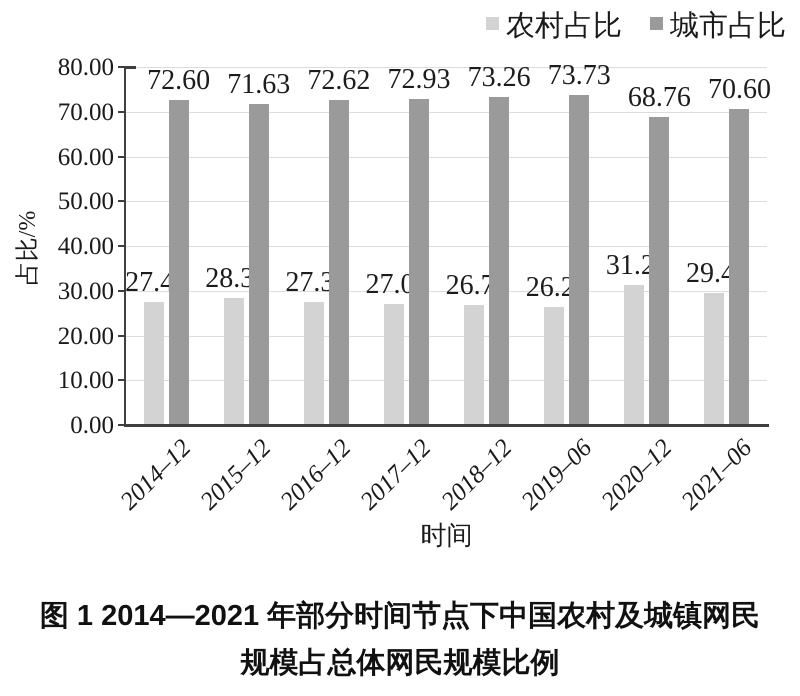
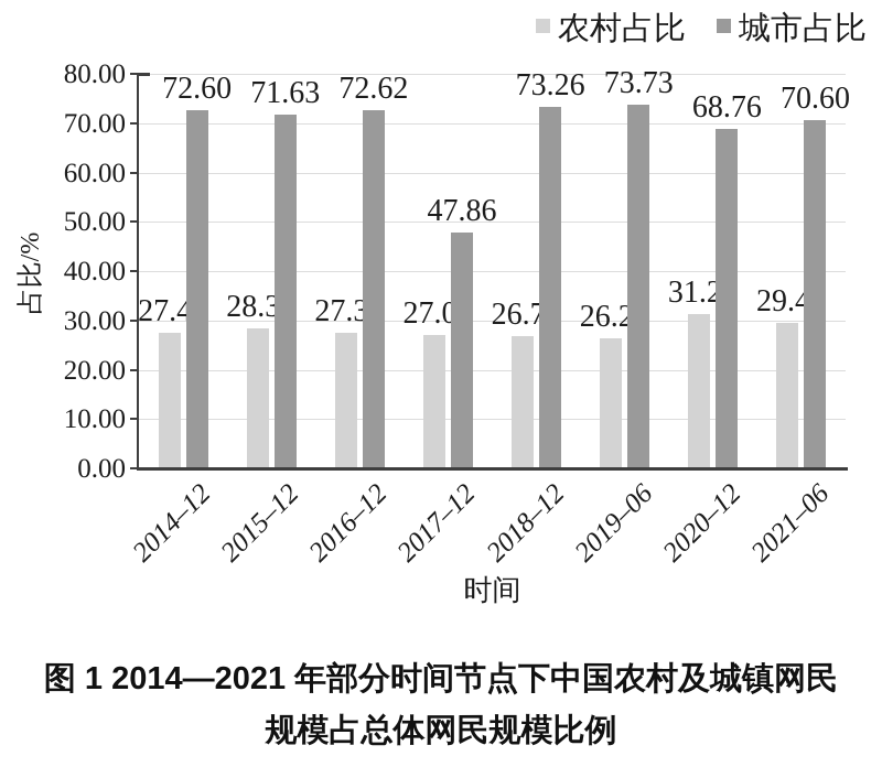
城市占比/2017–12: 72.93 -> 47.86
